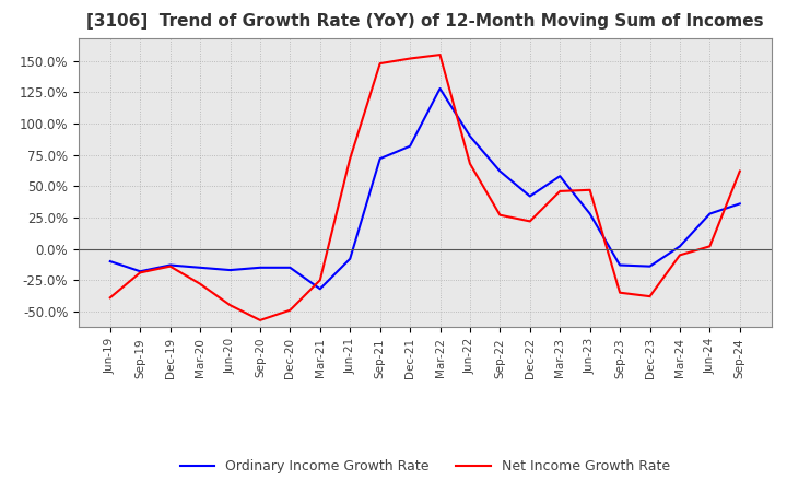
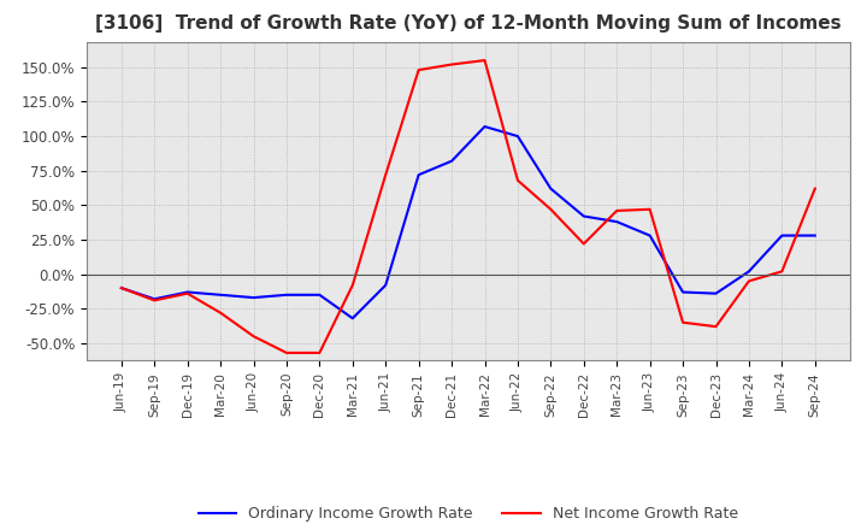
Net Income Growth Rate/Jun-19: -39% -> -10%
Net Income Growth Rate/Dec-20: -49% -> -57%
Net Income Growth Rate/Mar-21: -25% -> -8%
Ordinary Income Growth Rate/Mar-22: 128% -> 107%
Ordinary Income Growth Rate/Jun-22: 90% -> 100%
Net Income Growth Rate/Sep-22: 27% -> 47%
Ordinary Income Growth Rate/Mar-23: 58% -> 38%
Ordinary Income Growth Rate/Sep-24: 36% -> 28%
